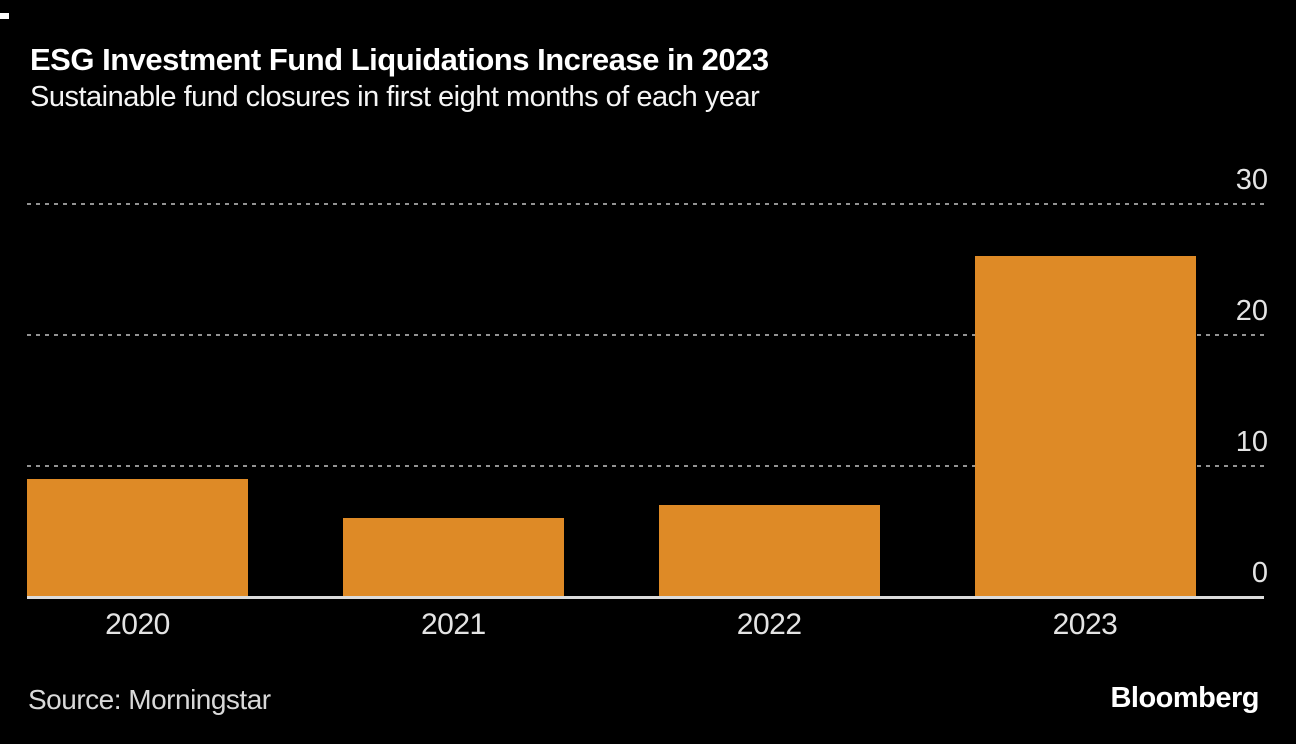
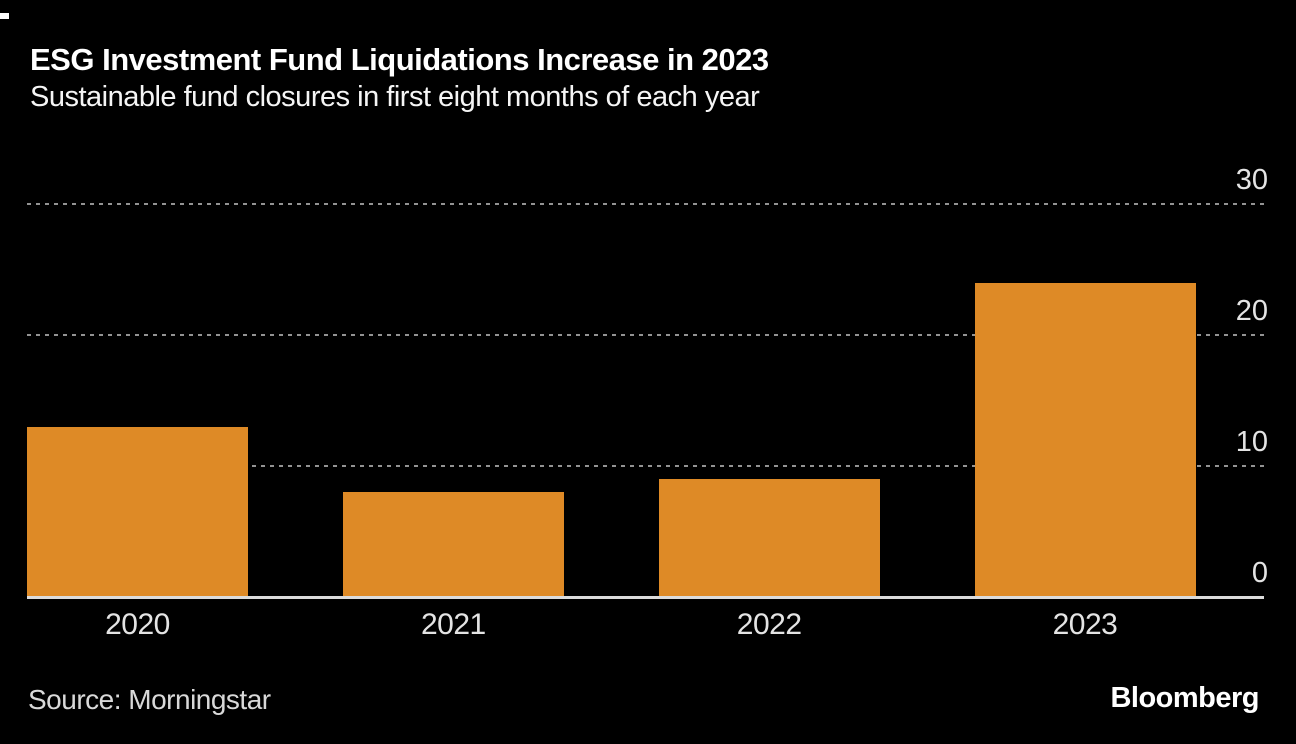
2020: 9 -> 13
2021: 6 -> 8
2022: 7 -> 9
2023: 26 -> 24
